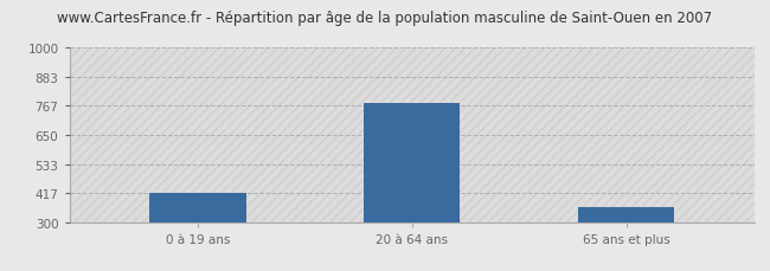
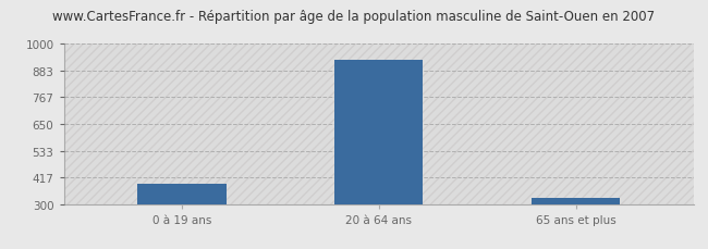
0 à 19 ans: 415 -> 390
20 à 64 ans: 780 -> 930
65 ans et plus: 360 -> 325
